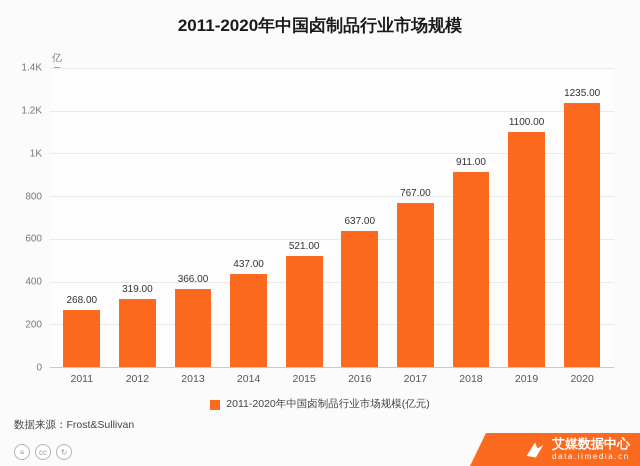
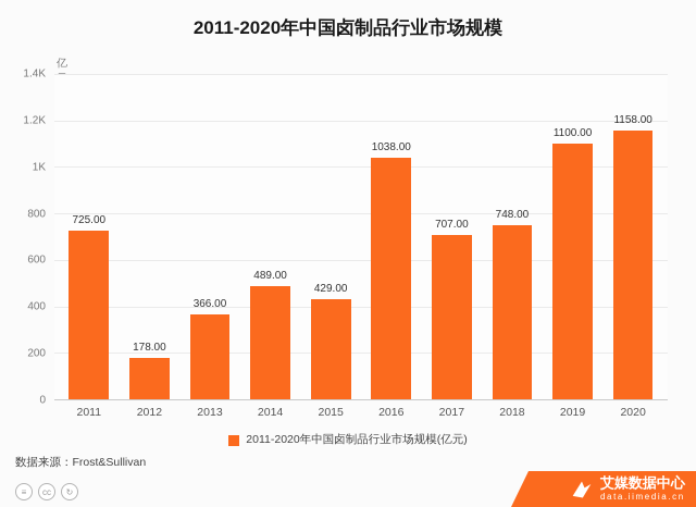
2011: 268.00 -> 725.00
2012: 319.00 -> 178.00
2014: 437.00 -> 489.00
2015: 521.00 -> 429.00
2016: 637.00 -> 1038.00
2017: 767.00 -> 707.00
2018: 911.00 -> 748.00
2020: 1235.00 -> 1158.00
